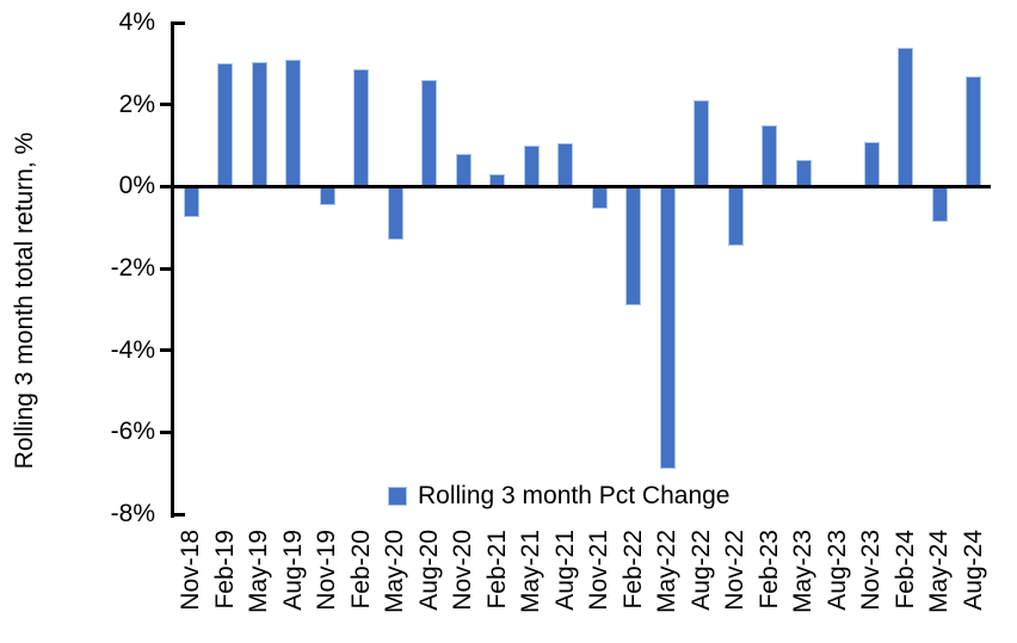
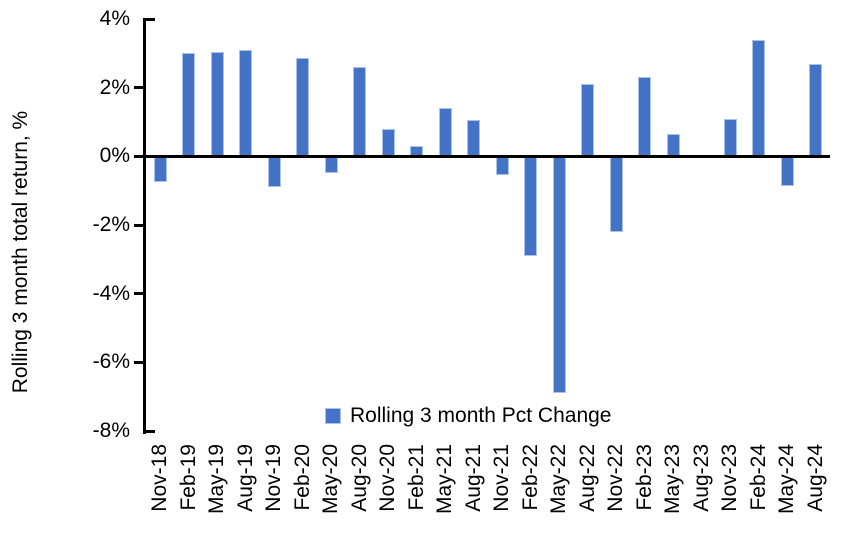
Nov-19: -0.5% -> -0.9%
May-20: -1.3% -> -0.5%
May-21: 1.0% -> 1.4%
Nov-22: -1.4% -> -2.2%
Feb-23: 1.5% -> 2.3%
